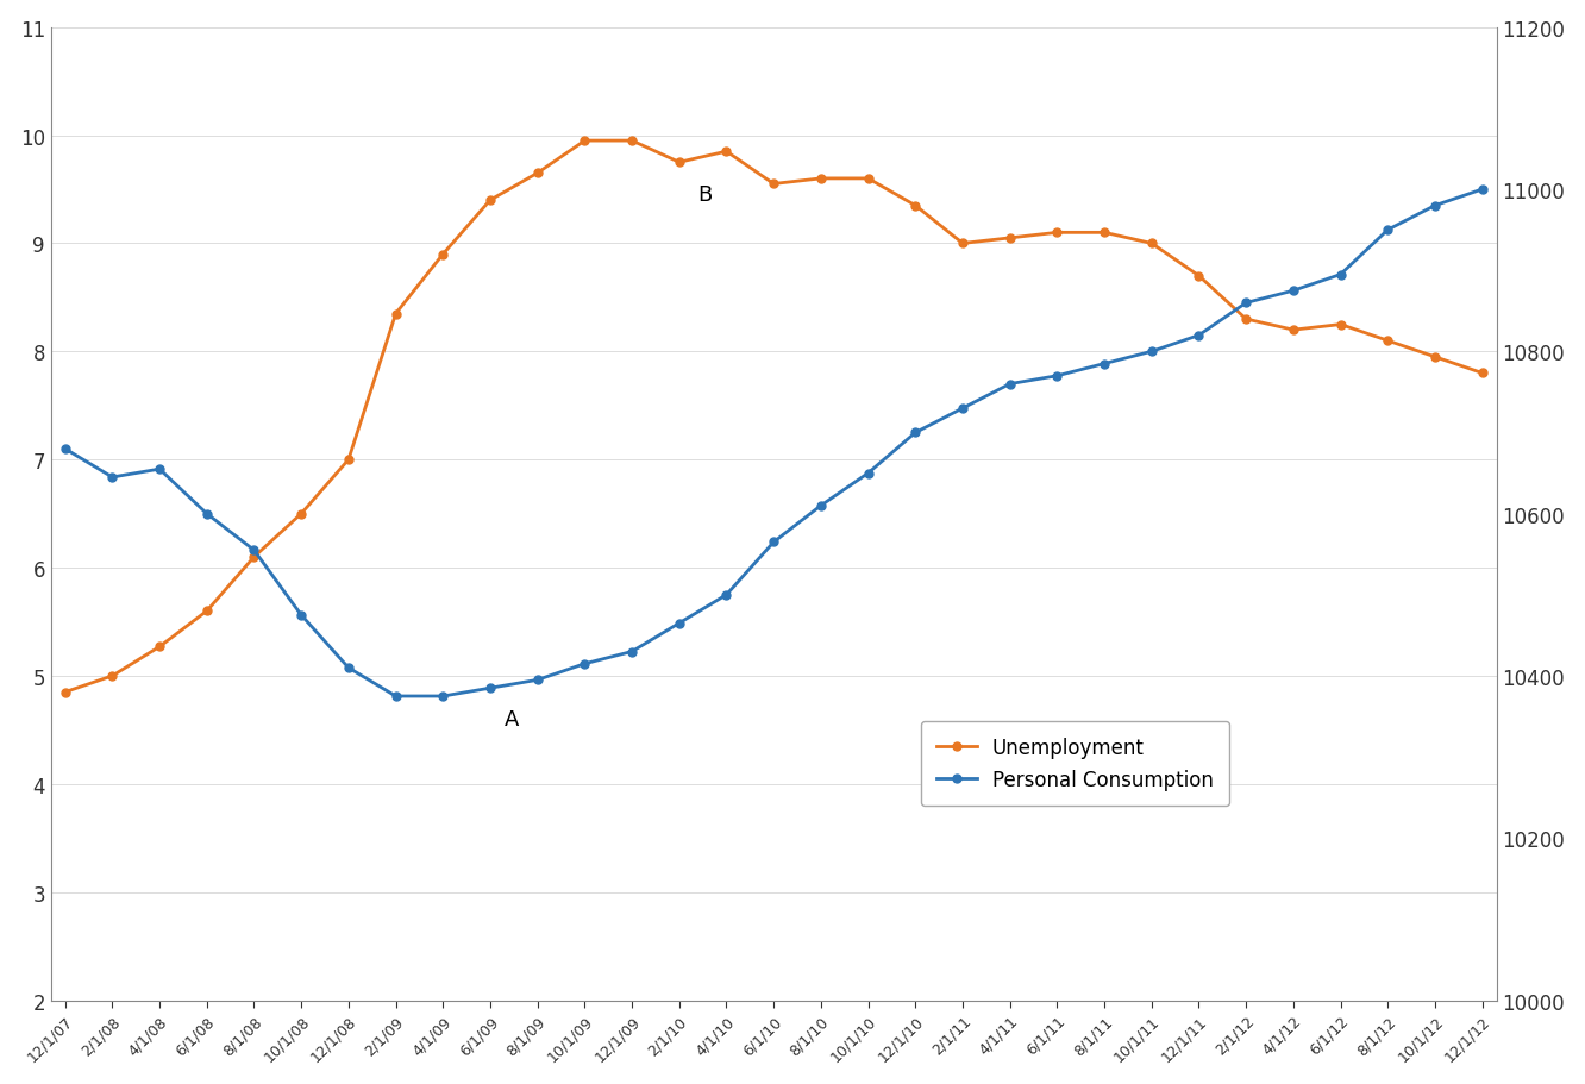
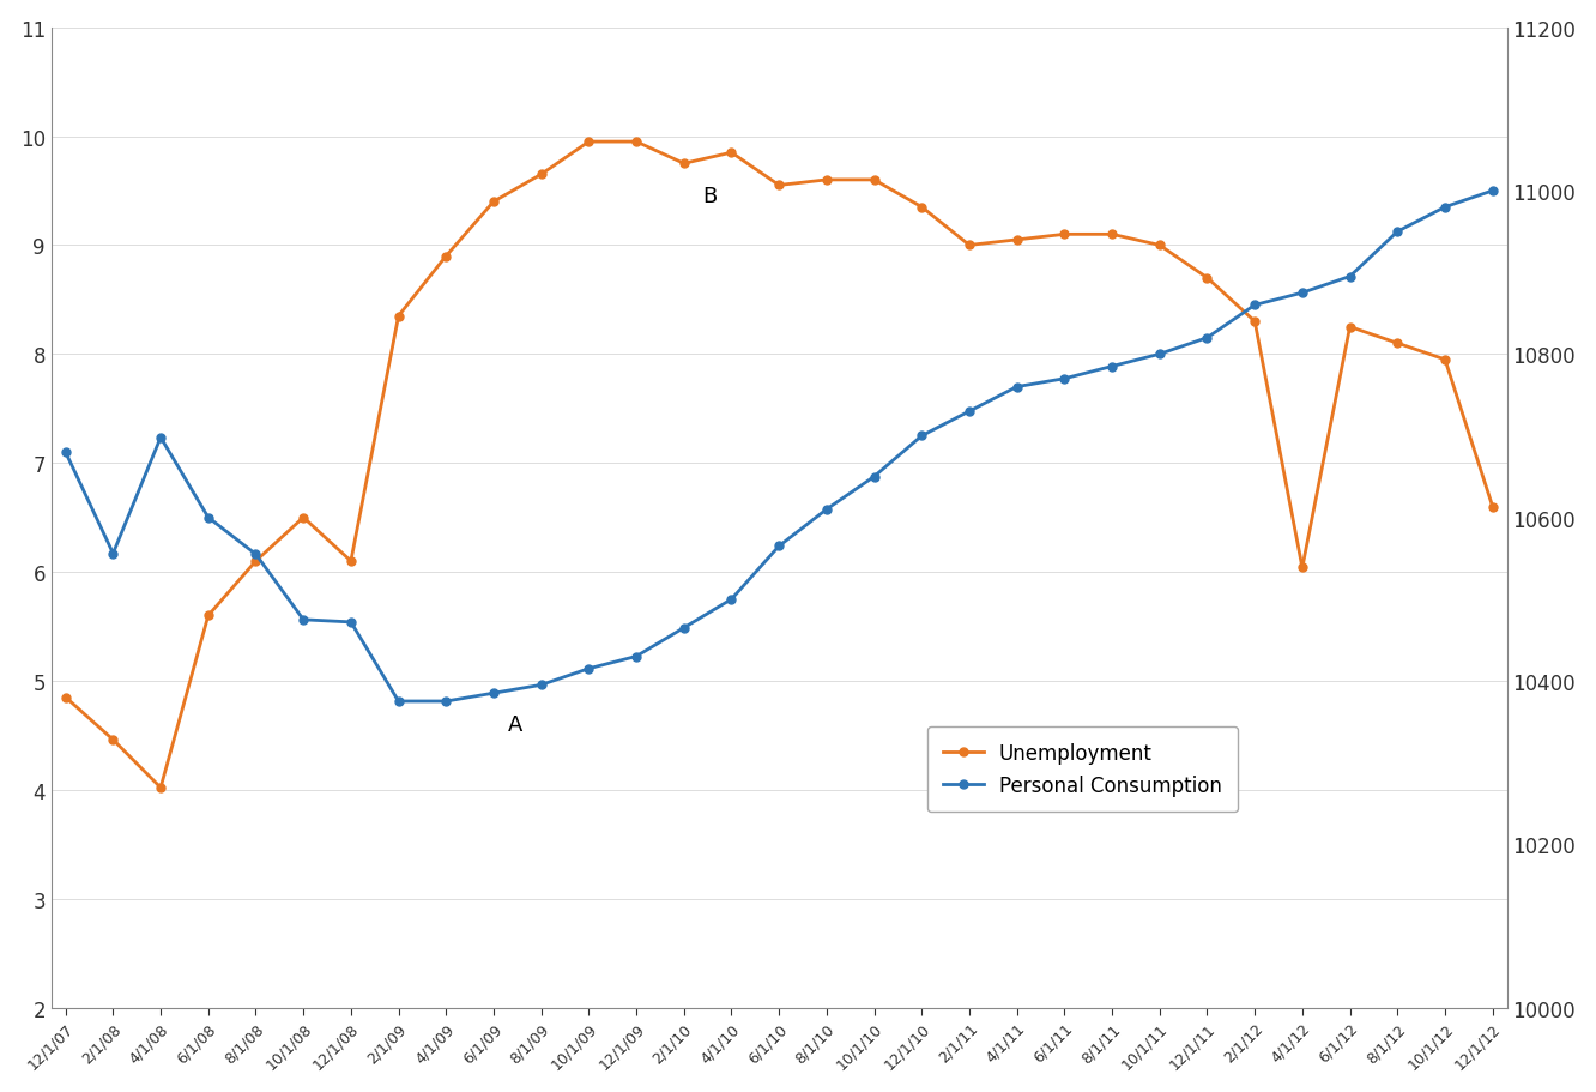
Unemployment/2/1/08: 5.00 -> 4.46
Personal Consumption/2/1/08: 10645 -> 10556
Unemployment/4/1/08: 5.27 -> 4.02
Personal Consumption/4/1/08: 10655 -> 10698
Unemployment/12/1/08: 7.00 -> 6.10
Personal Consumption/12/1/08: 10410 -> 10472
Unemployment/4/1/12: 8.20 -> 6.04
Unemployment/12/1/12: 7.80 -> 6.60
